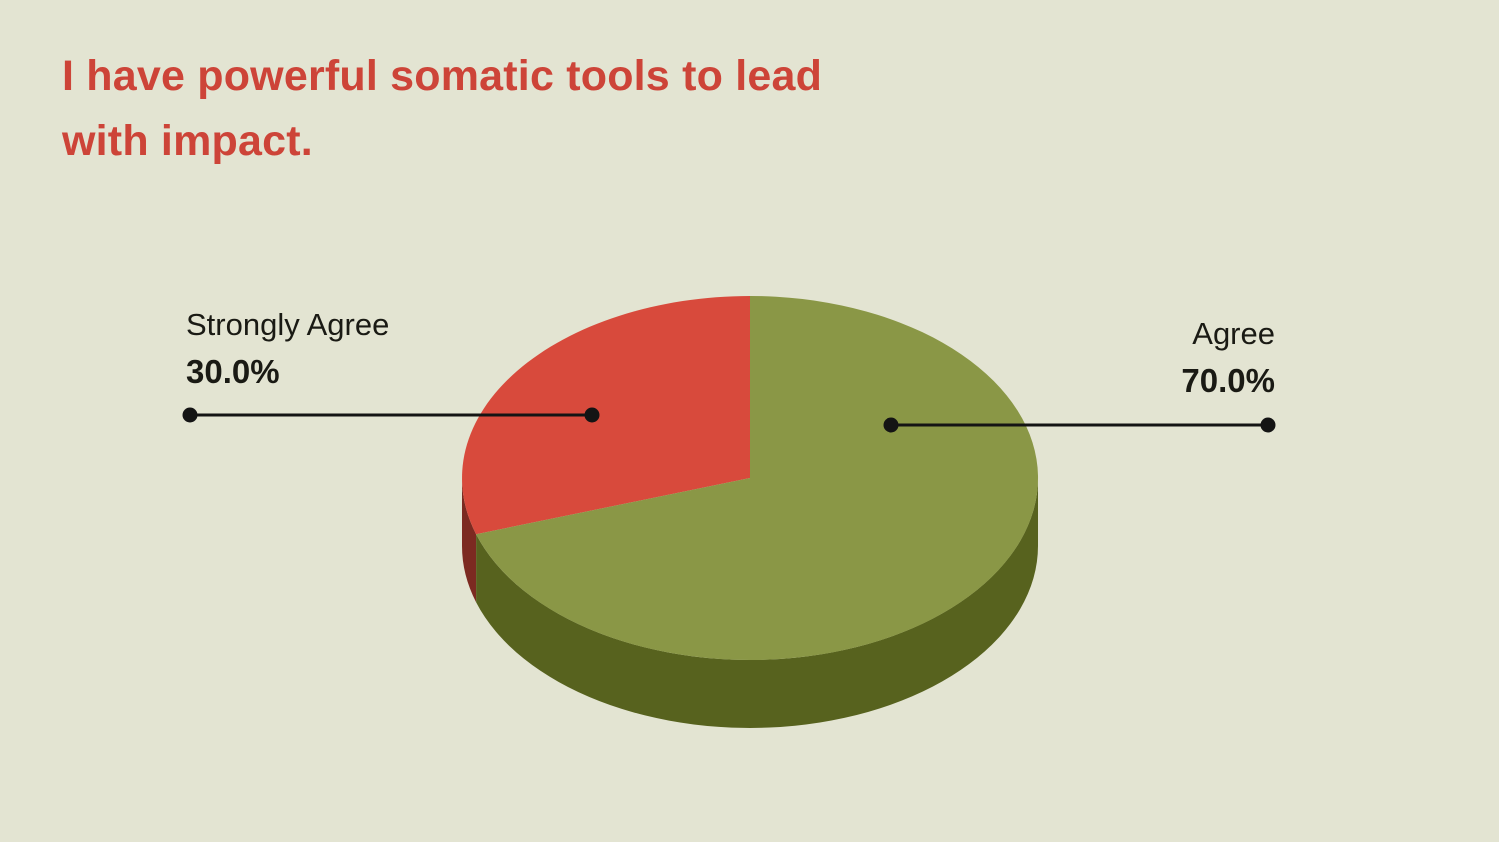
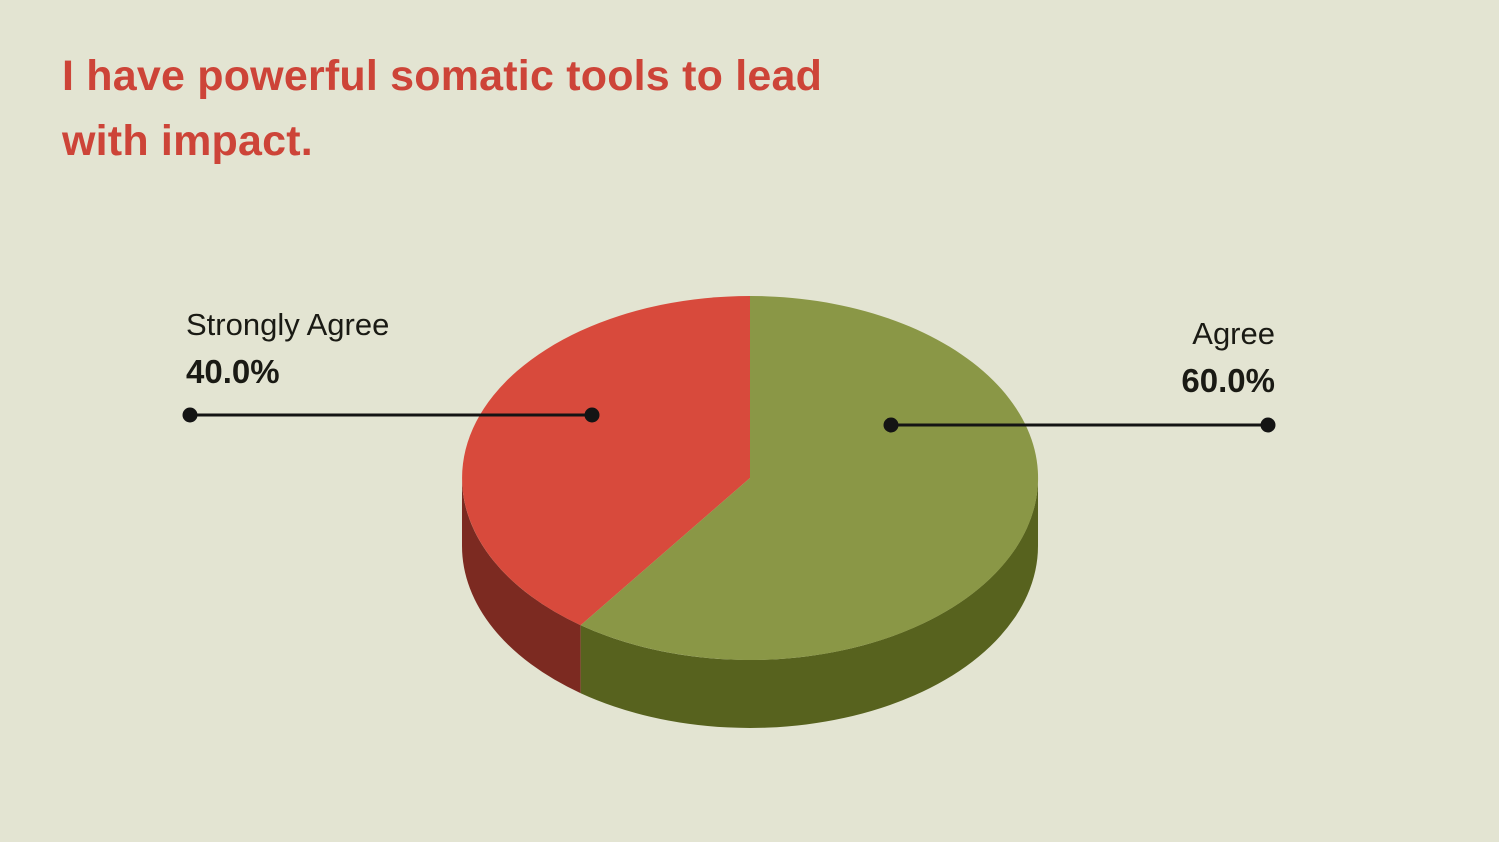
Strongly Agree: 30.0% -> 40.0%
Agree: 70.0% -> 60.0%
